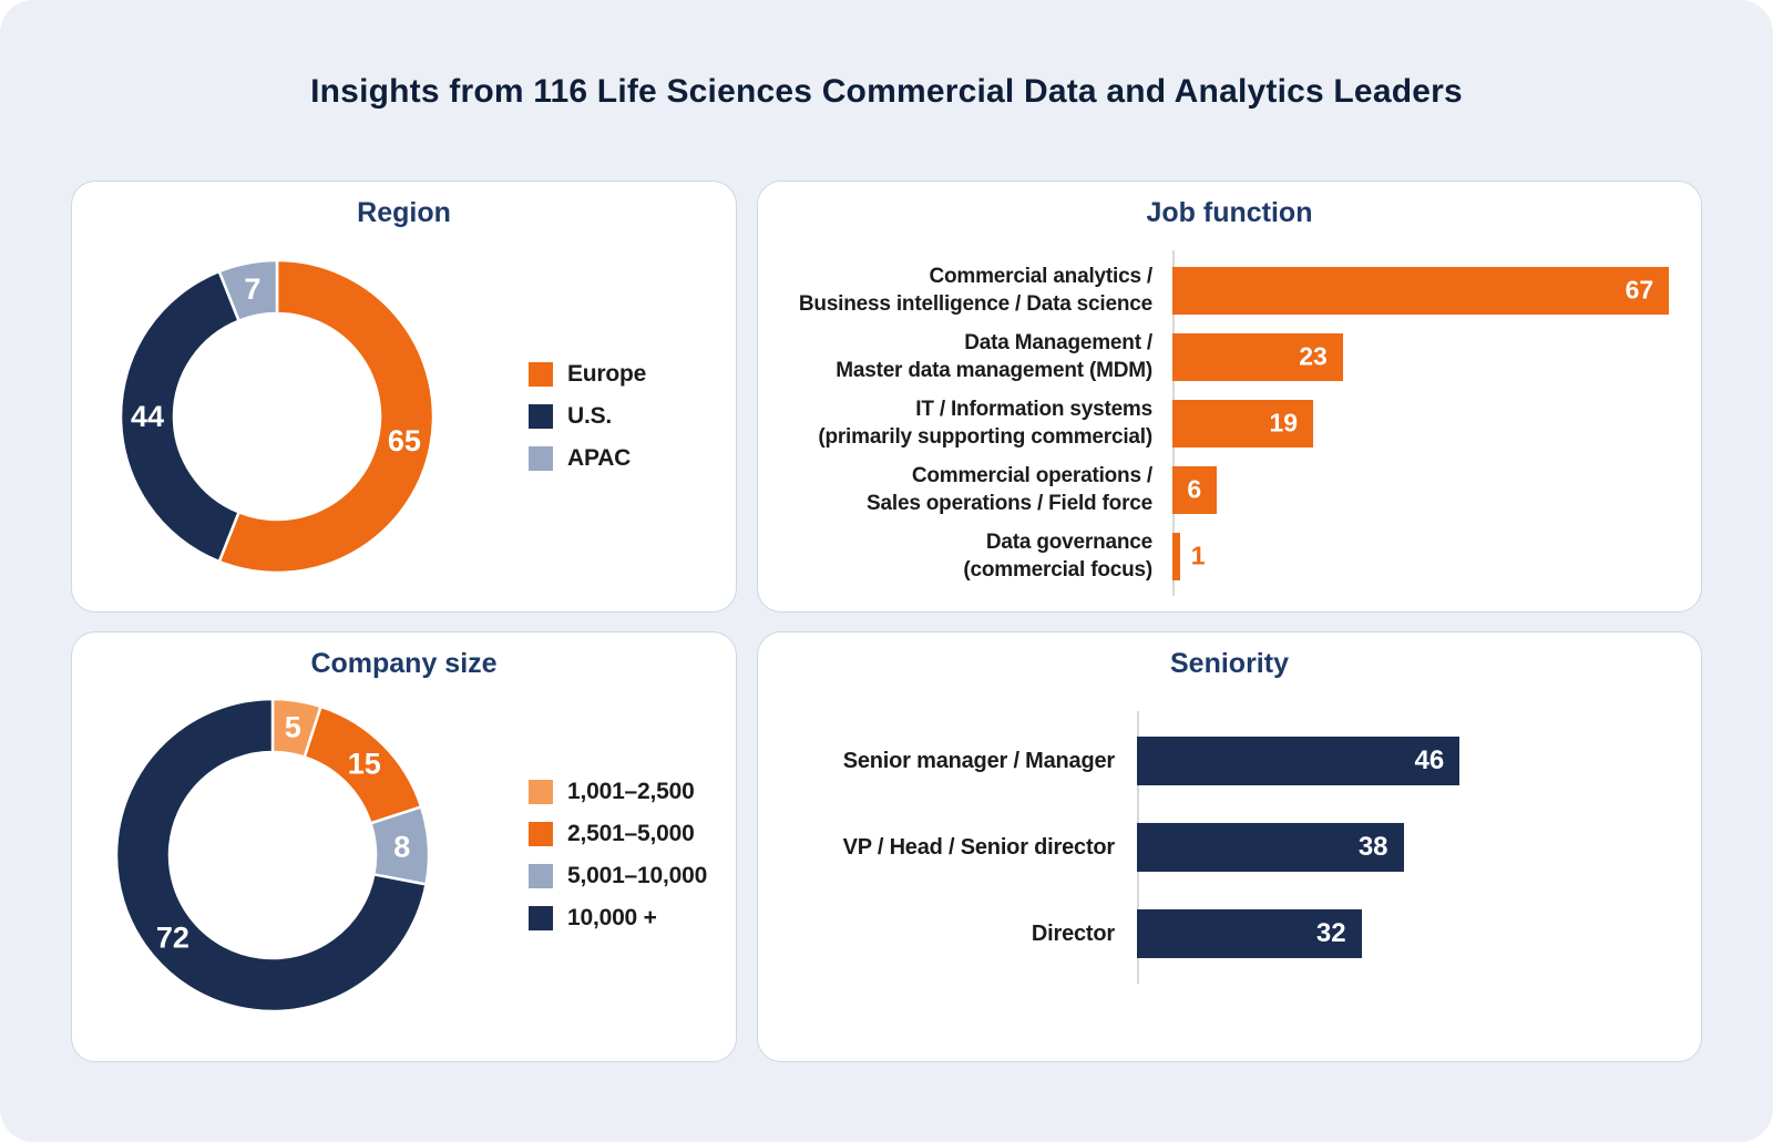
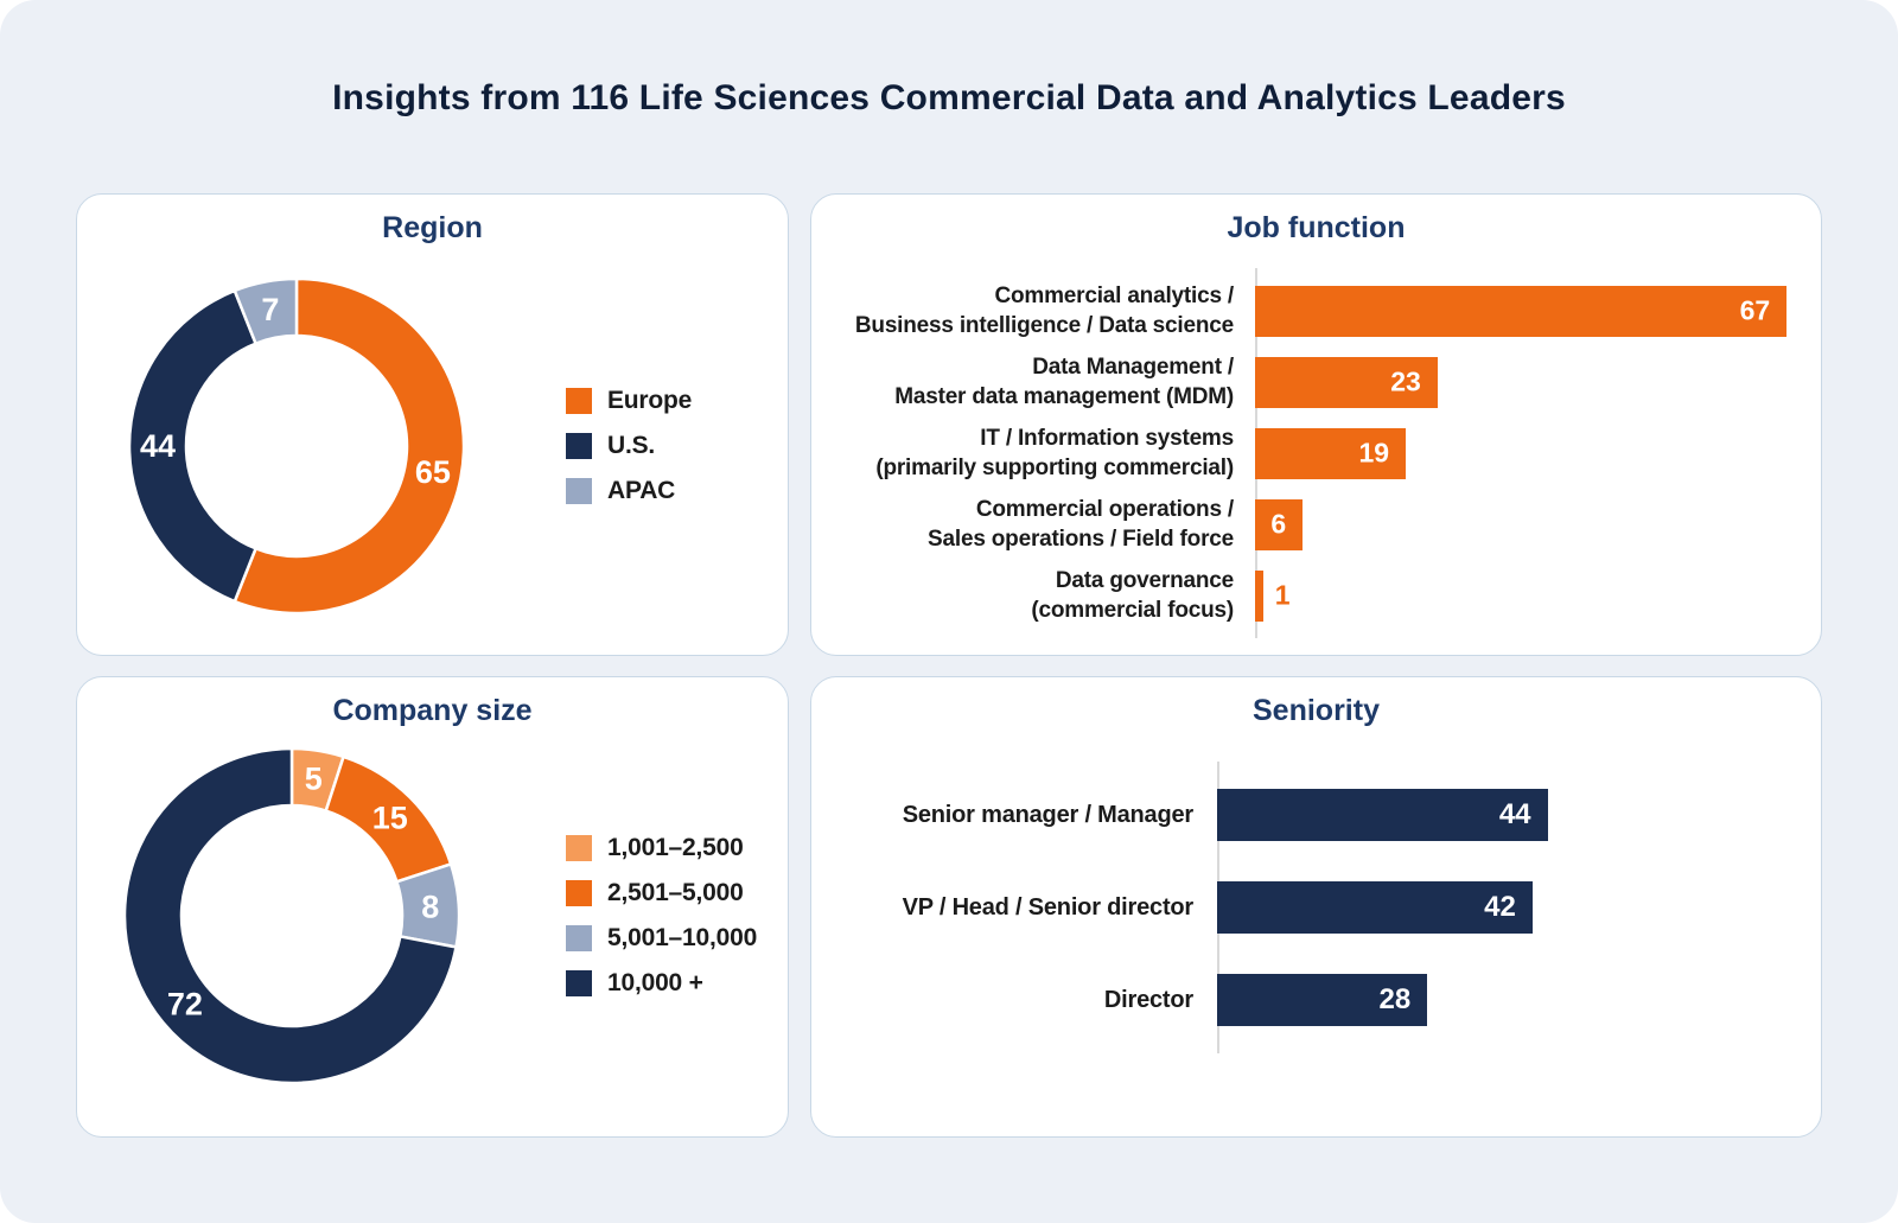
Seniority/Senior manager / Manager: 46 -> 44
Seniority/VP / Head / Senior director: 38 -> 42
Seniority/Director: 32 -> 28
